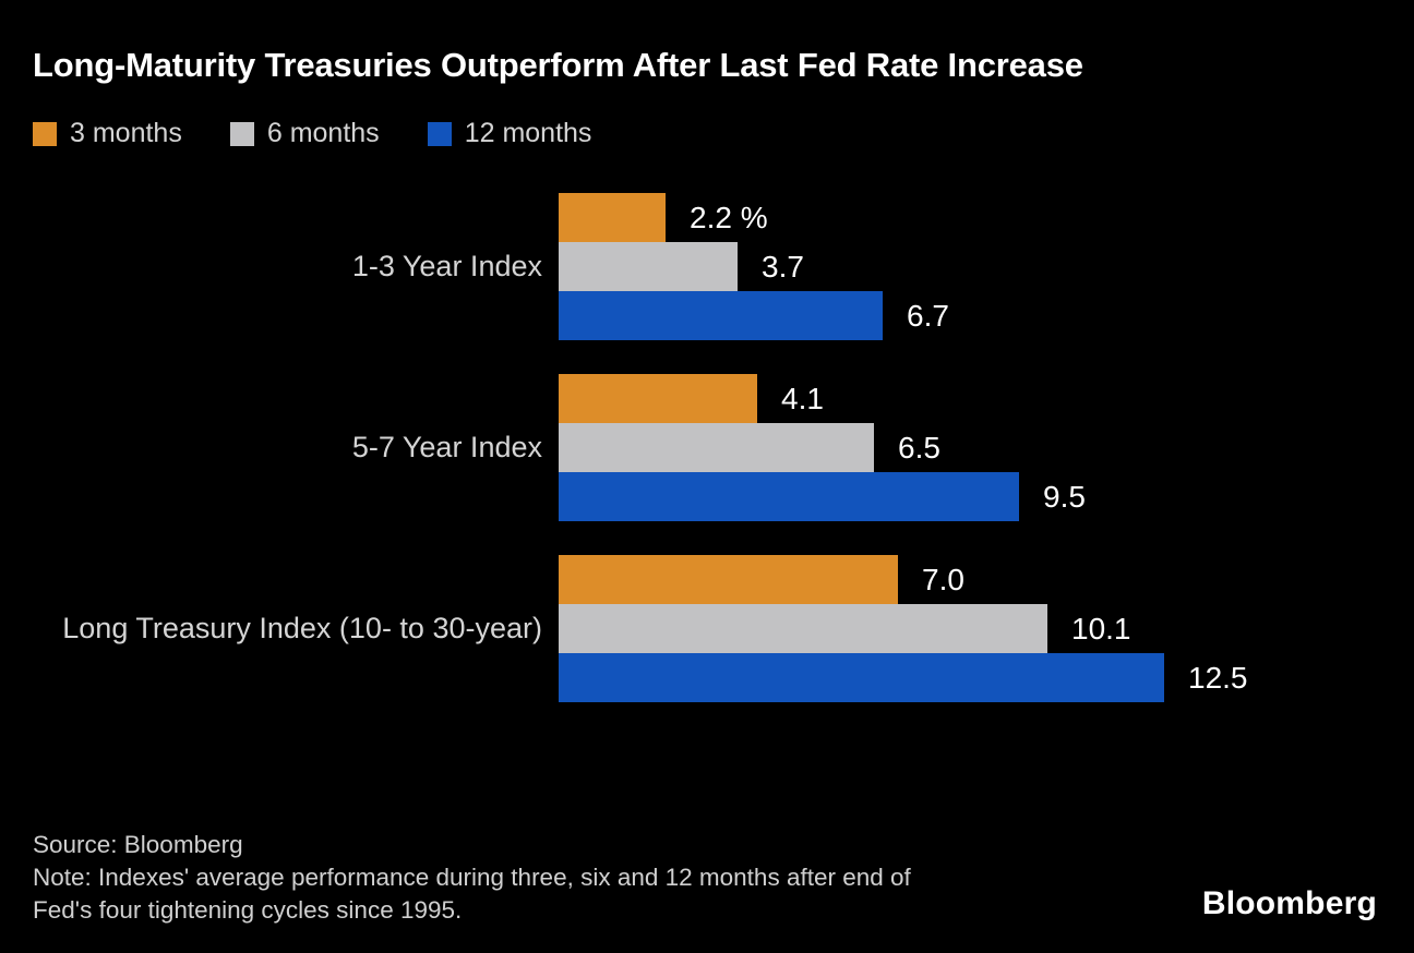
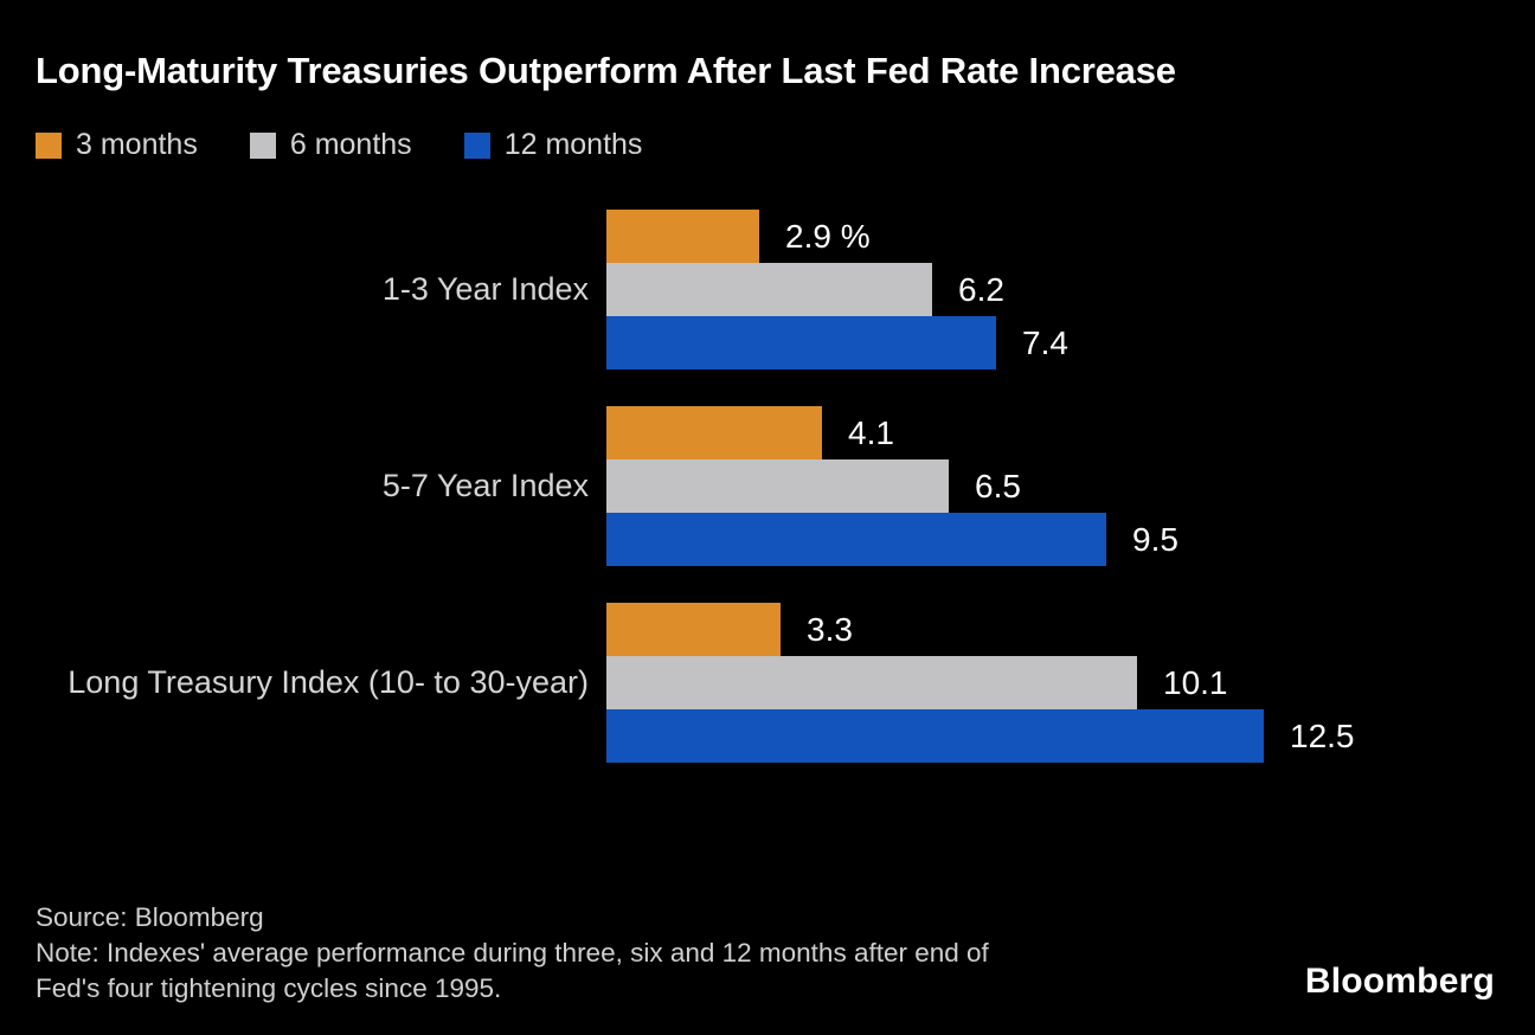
3 months/1-3 Year Index: 2.2 -> 2.9
6 months/1-3 Year Index: 3.7 -> 6.2
12 months/1-3 Year Index: 6.7 -> 7.4
3 months/Long Treasury Index (10- to 30-year): 7.0 -> 3.3
